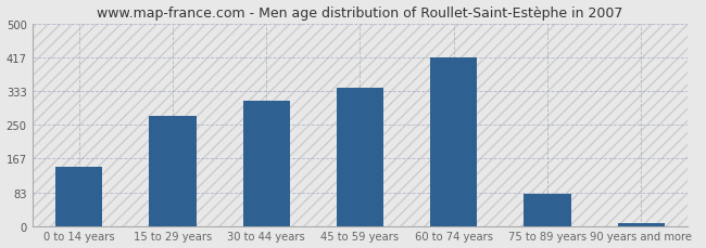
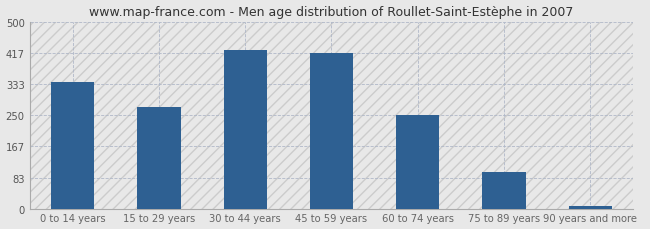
0 to 14 years: 145 -> 338
30 to 44 years: 310 -> 423
45 to 59 years: 340 -> 415
60 to 74 years: 415 -> 251
75 to 89 years: 80 -> 98
